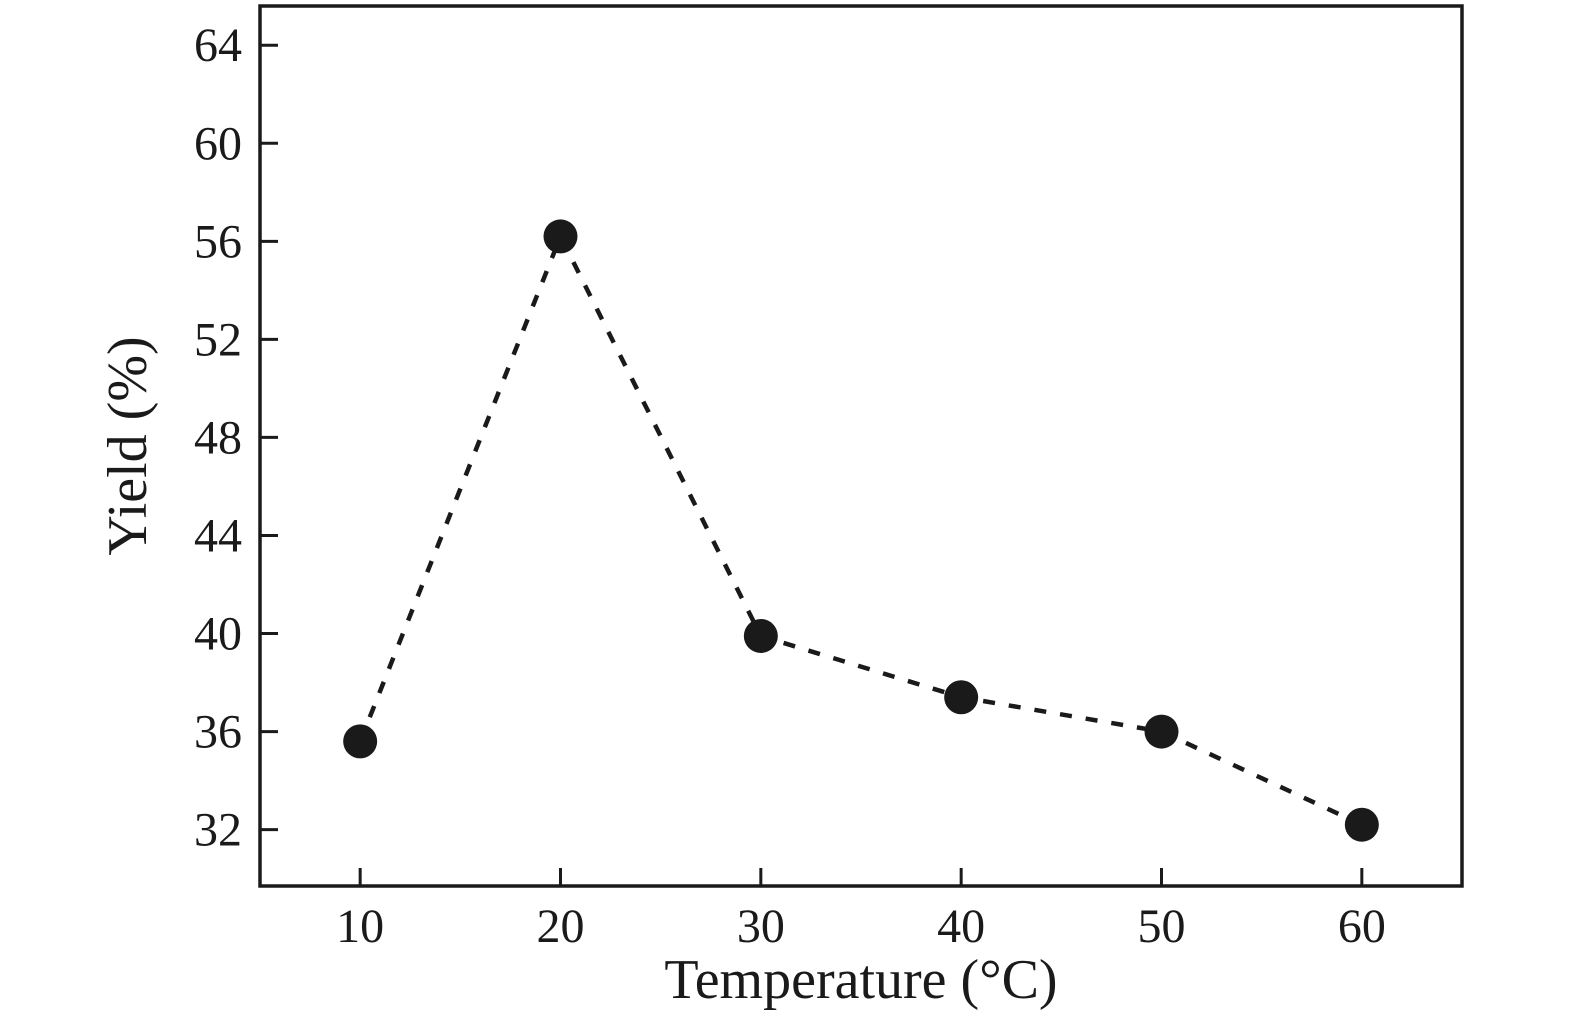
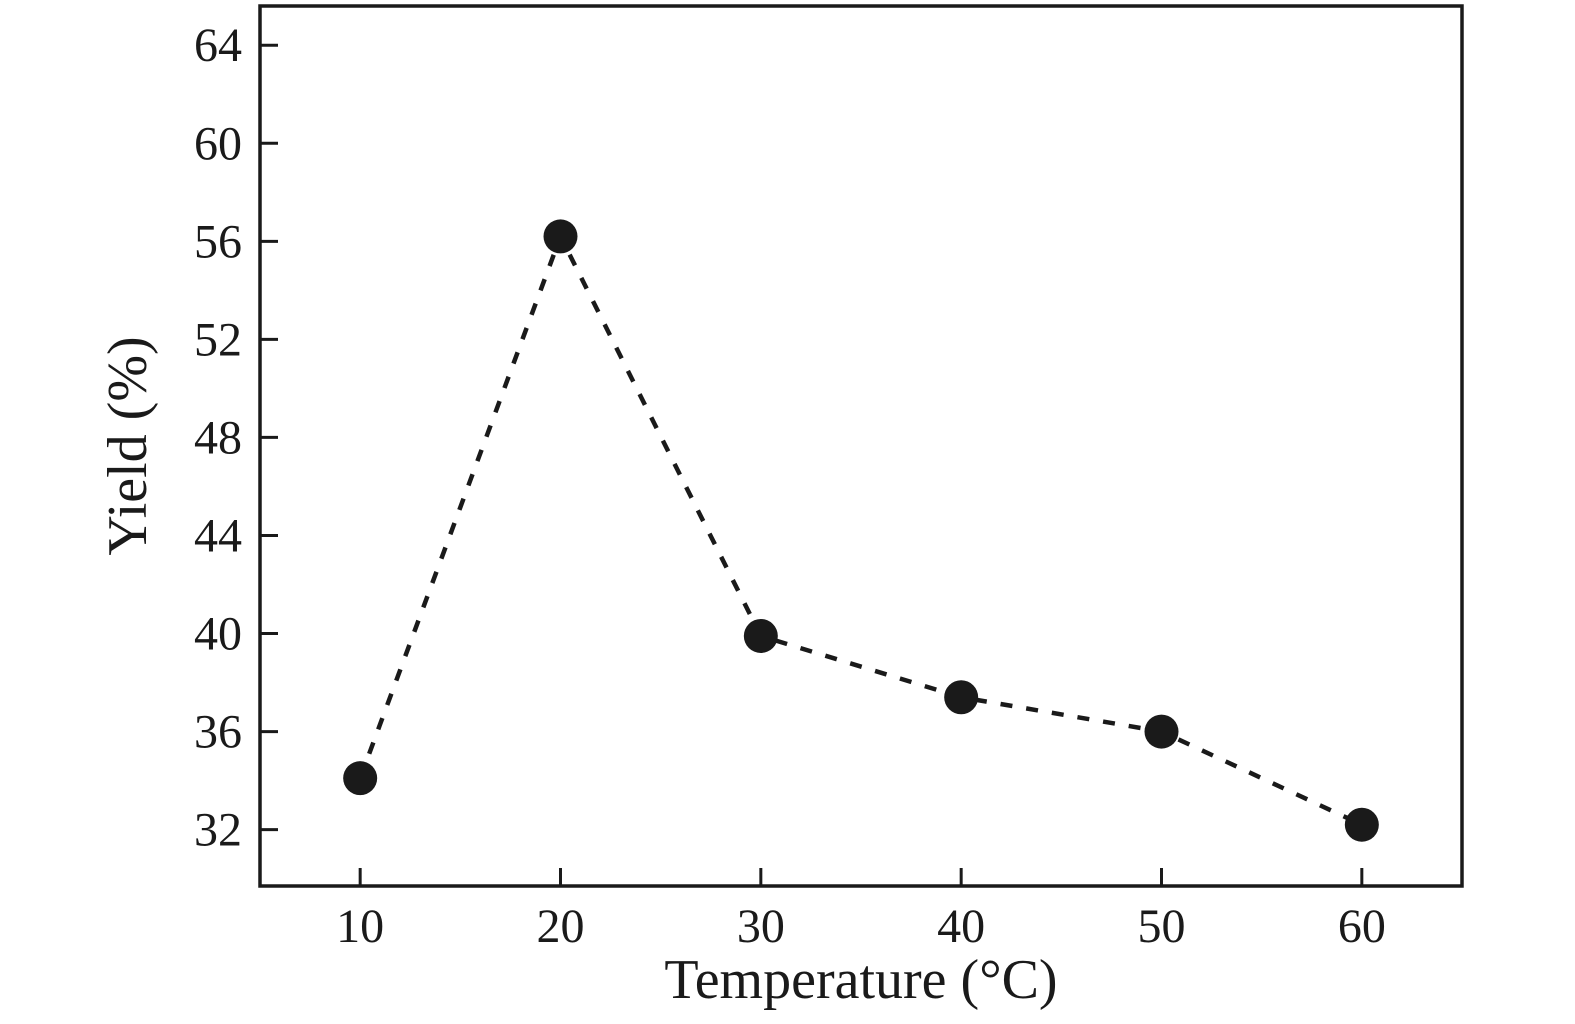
10: 35.6 -> 34.1
